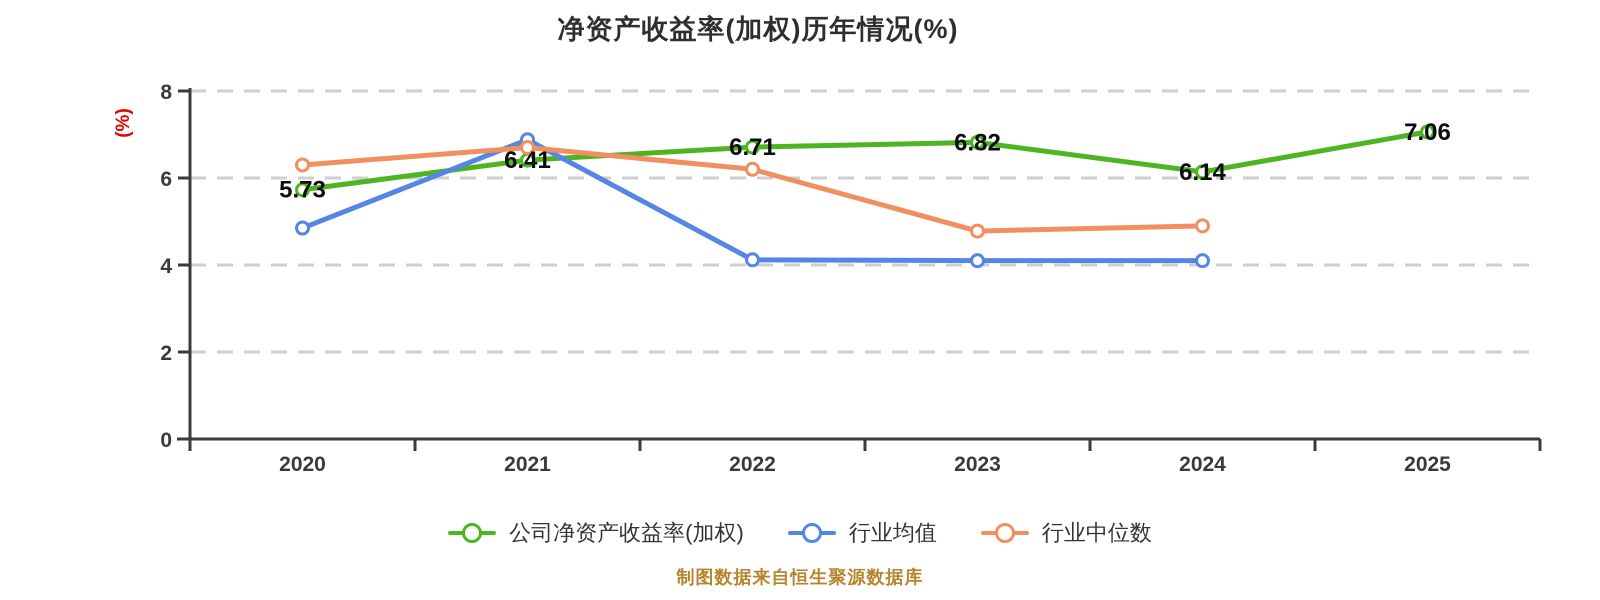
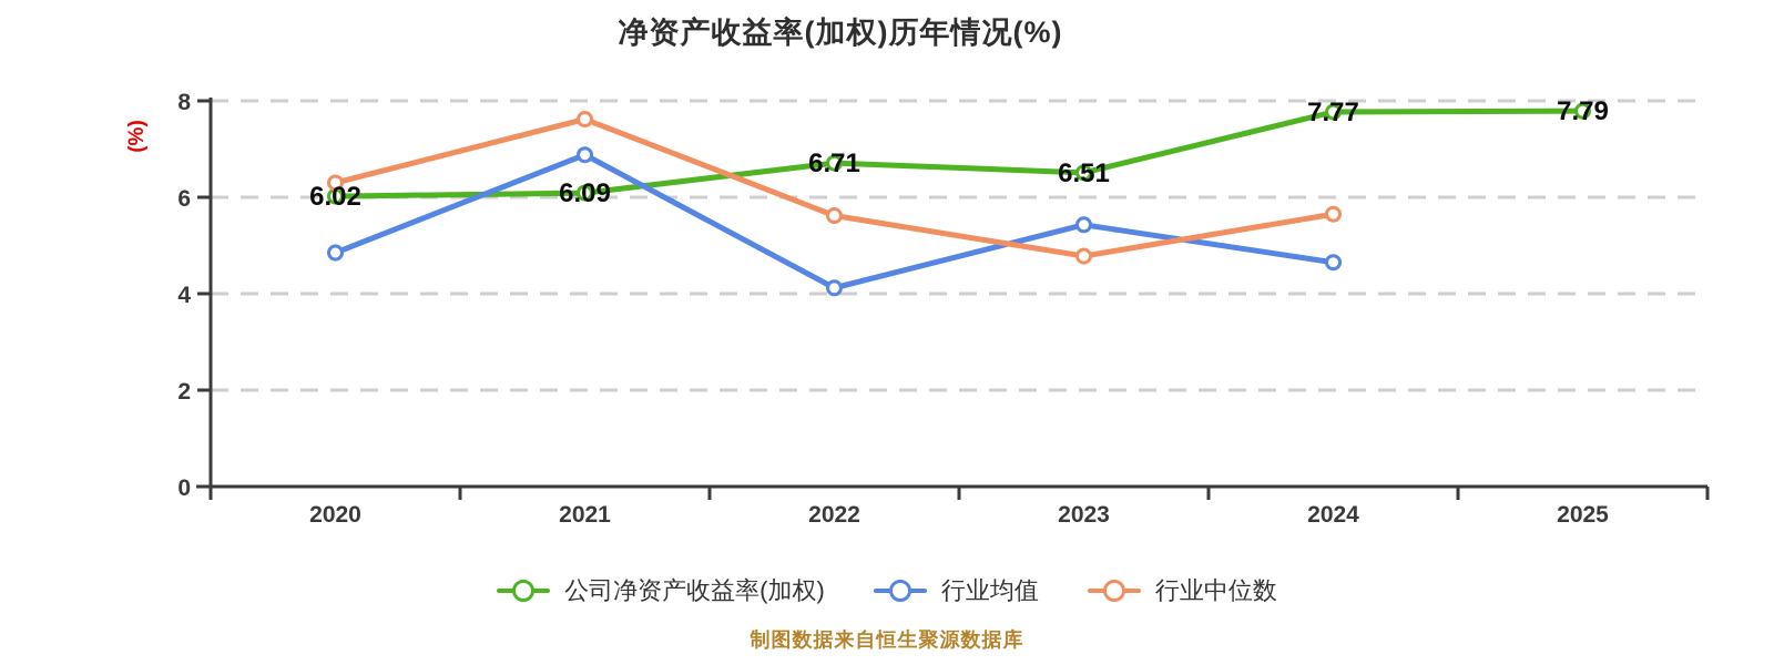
公司净资产收益率(加权)/2020: 5.73 -> 6.02
公司净资产收益率(加权)/2021: 6.41 -> 6.09
行业中位数/2021: 6.7 -> 7.6
行业中位数/2022: 6.2 -> 5.6
公司净资产收益率(加权)/2023: 6.82 -> 6.51
行业均值/2023: 4.1 -> 5.4
公司净资产收益率(加权)/2024: 6.14 -> 7.77
行业均值/2024: 4.1 -> 4.7
行业中位数/2024: 4.9 -> 5.7
公司净资产收益率(加权)/2025: 7.06 -> 7.79
